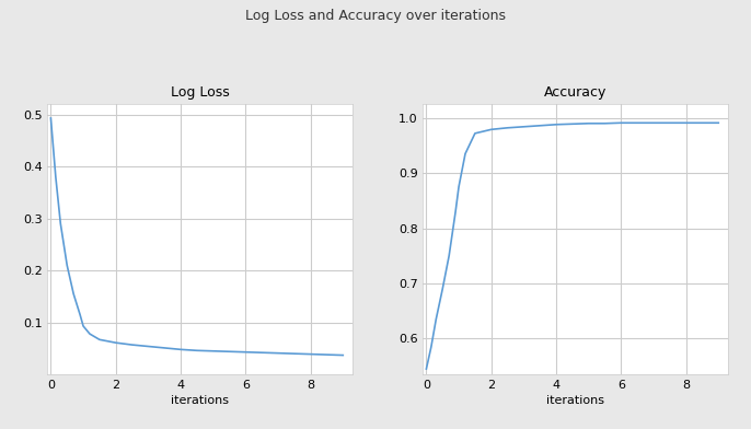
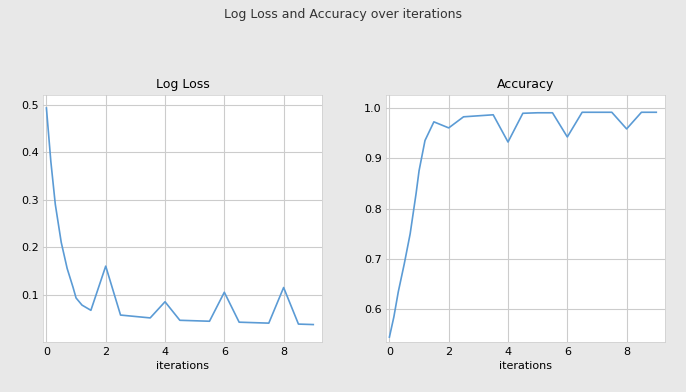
Log Loss/2: 0.061 -> 0.160
Log Loss/4: 0.048 -> 0.085
Log Loss/6: 0.043 -> 0.105
Log Loss/8: 0.039 -> 0.115
Accuracy/2: 0.979 -> 0.960
Accuracy/4: 0.988 -> 0.932
Accuracy/6: 0.991 -> 0.942
Accuracy/8: 0.991 -> 0.958
